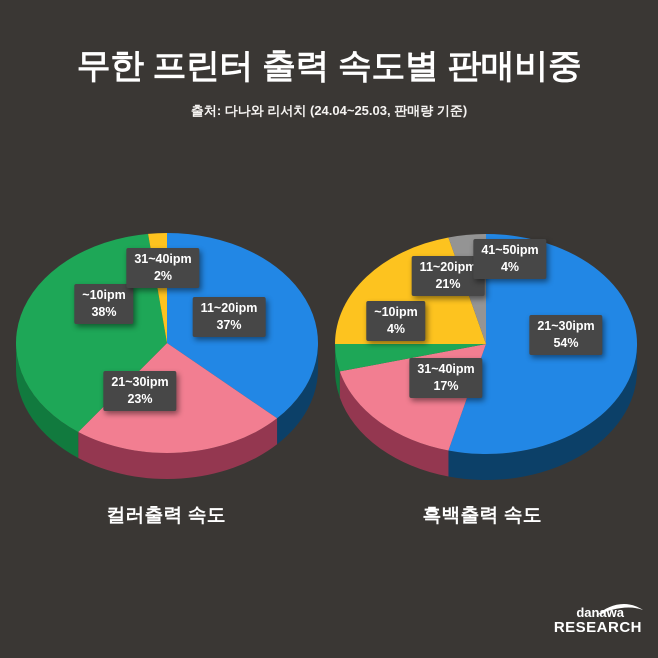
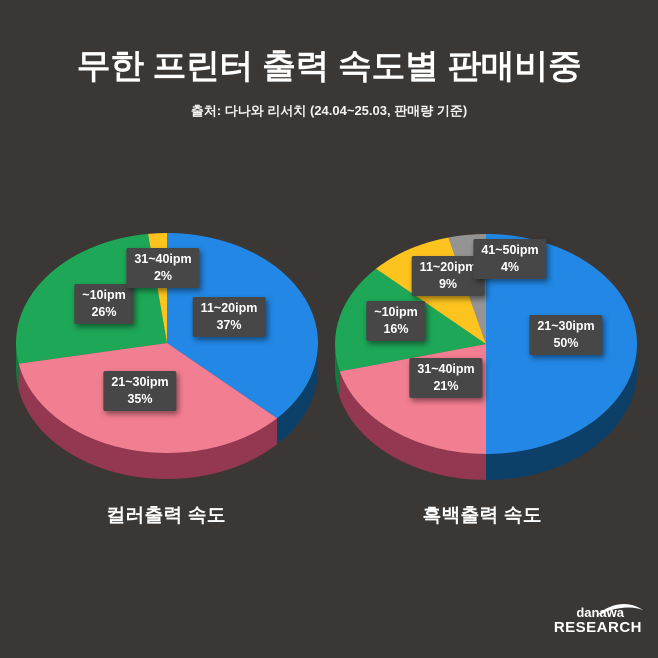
컬러출력 속도/21~30ipm: 23% -> 35%
컬러출력 속도/~10ipm: 38% -> 26%
흑백출력 속도/21~30ipm: 54% -> 50%
흑백출력 속도/31~40ipm: 17% -> 21%
흑백출력 속도/~10ipm: 4% -> 16%
흑백출력 속도/11~20ipm: 21% -> 9%
